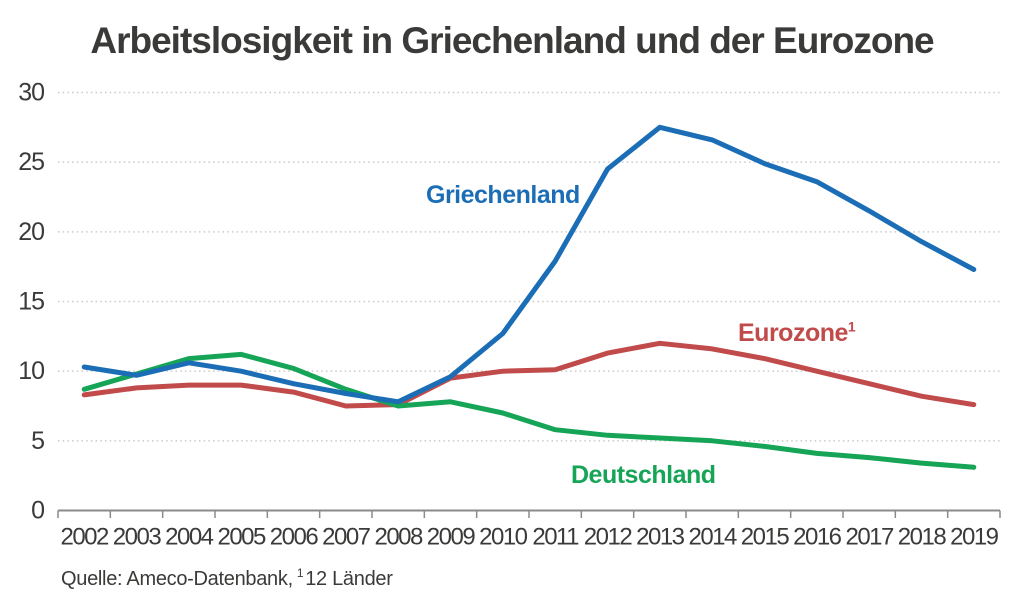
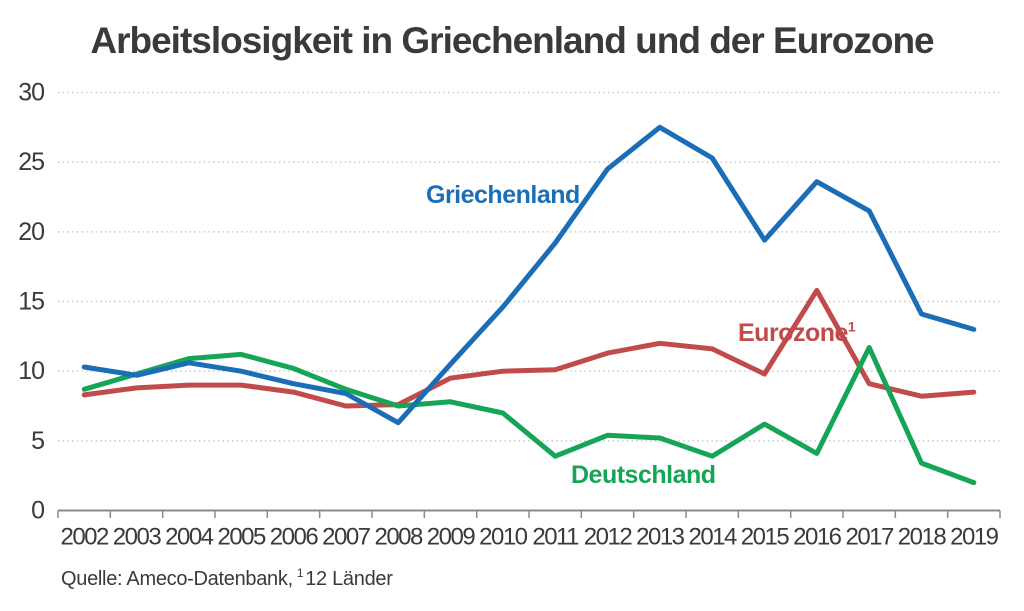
Griechenland/2008: 7.8 -> 6.3
Griechenland/2009: 9.6 -> 10.5
Griechenland/2010: 12.7 -> 14.6
Griechenland/2011: 17.9 -> 19.2
Deutschland/2011: 5.8 -> 3.9
Griechenland/2014: 26.6 -> 25.3
Deutschland/2014: 5.0 -> 3.9
Griechenland/2015: 24.9 -> 19.4
Eurozone/2015: 10.9 -> 9.8
Deutschland/2015: 4.6 -> 6.2
Eurozone/2016: 10.0 -> 15.8
Deutschland/2017: 3.8 -> 11.7
Griechenland/2018: 19.3 -> 14.1
Griechenland/2019: 17.3 -> 13.0
Eurozone/2019: 7.6 -> 8.5
Deutschland/2019: 3.1 -> 2.0
